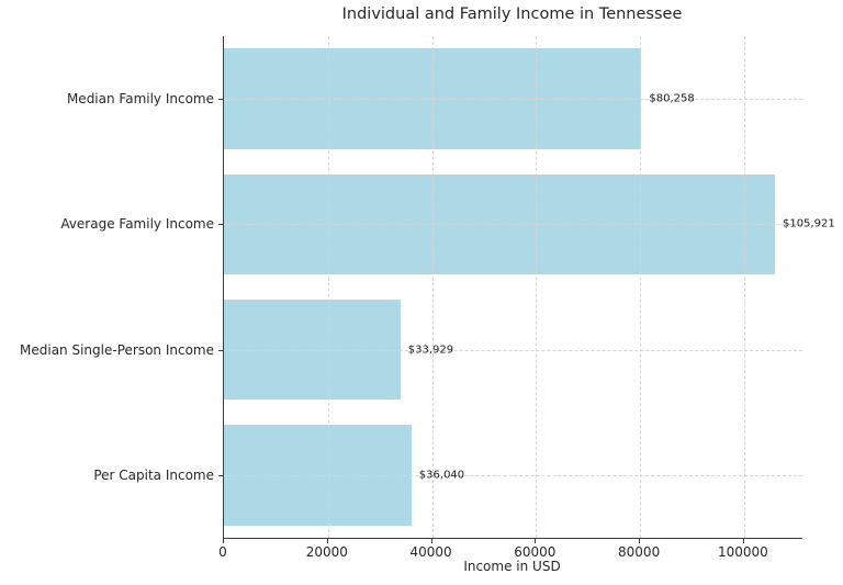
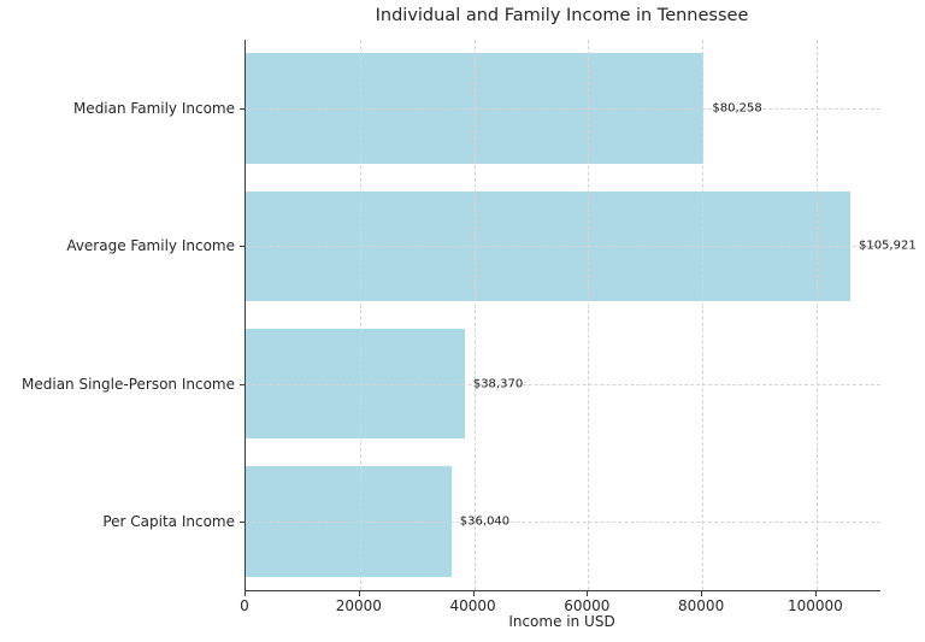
Median Single-Person Income: $33,929 -> $38,370
